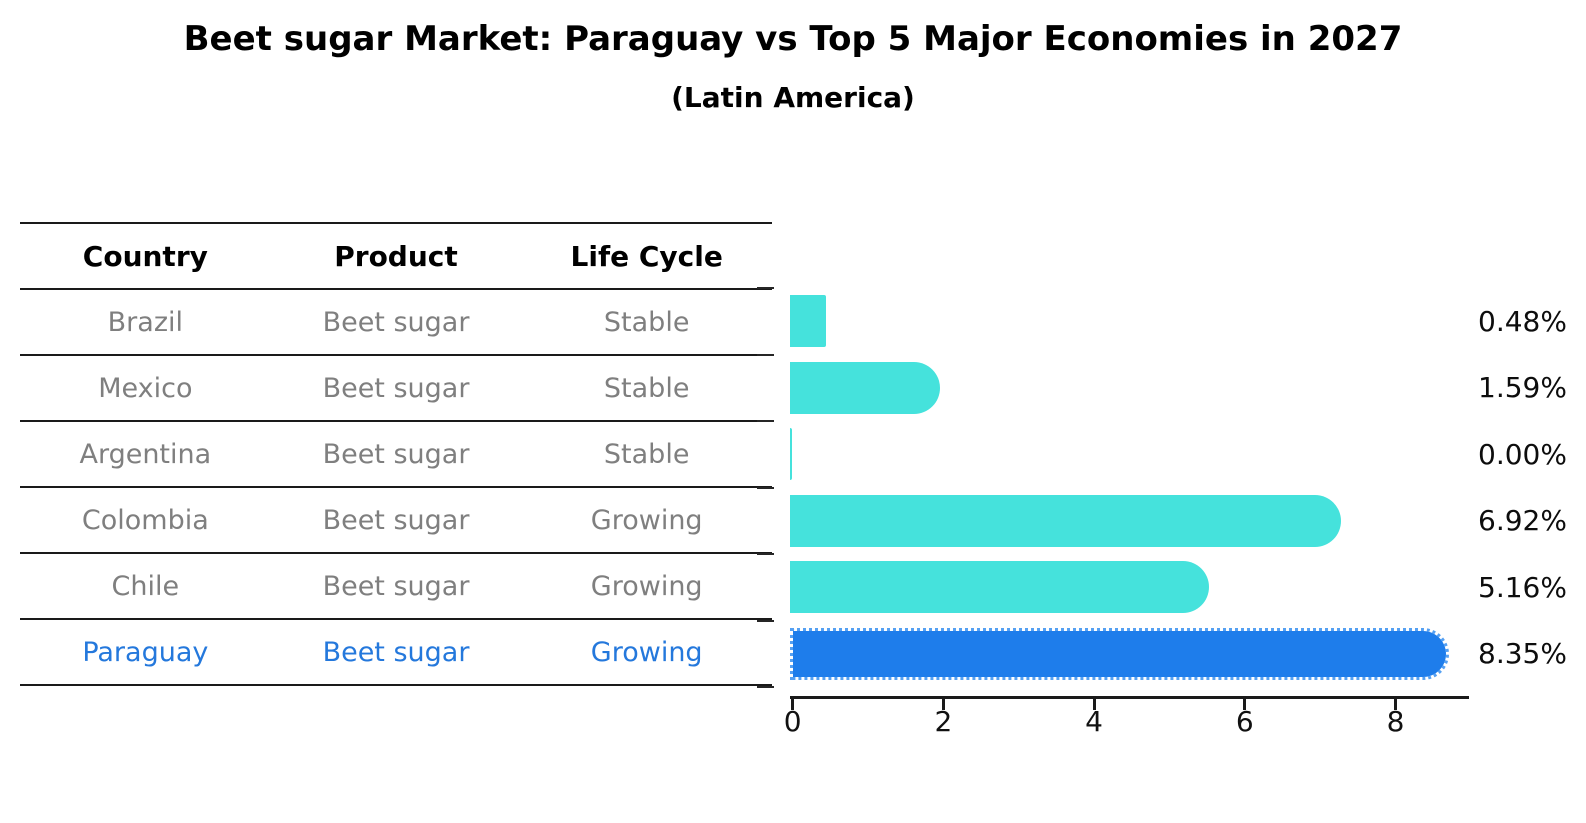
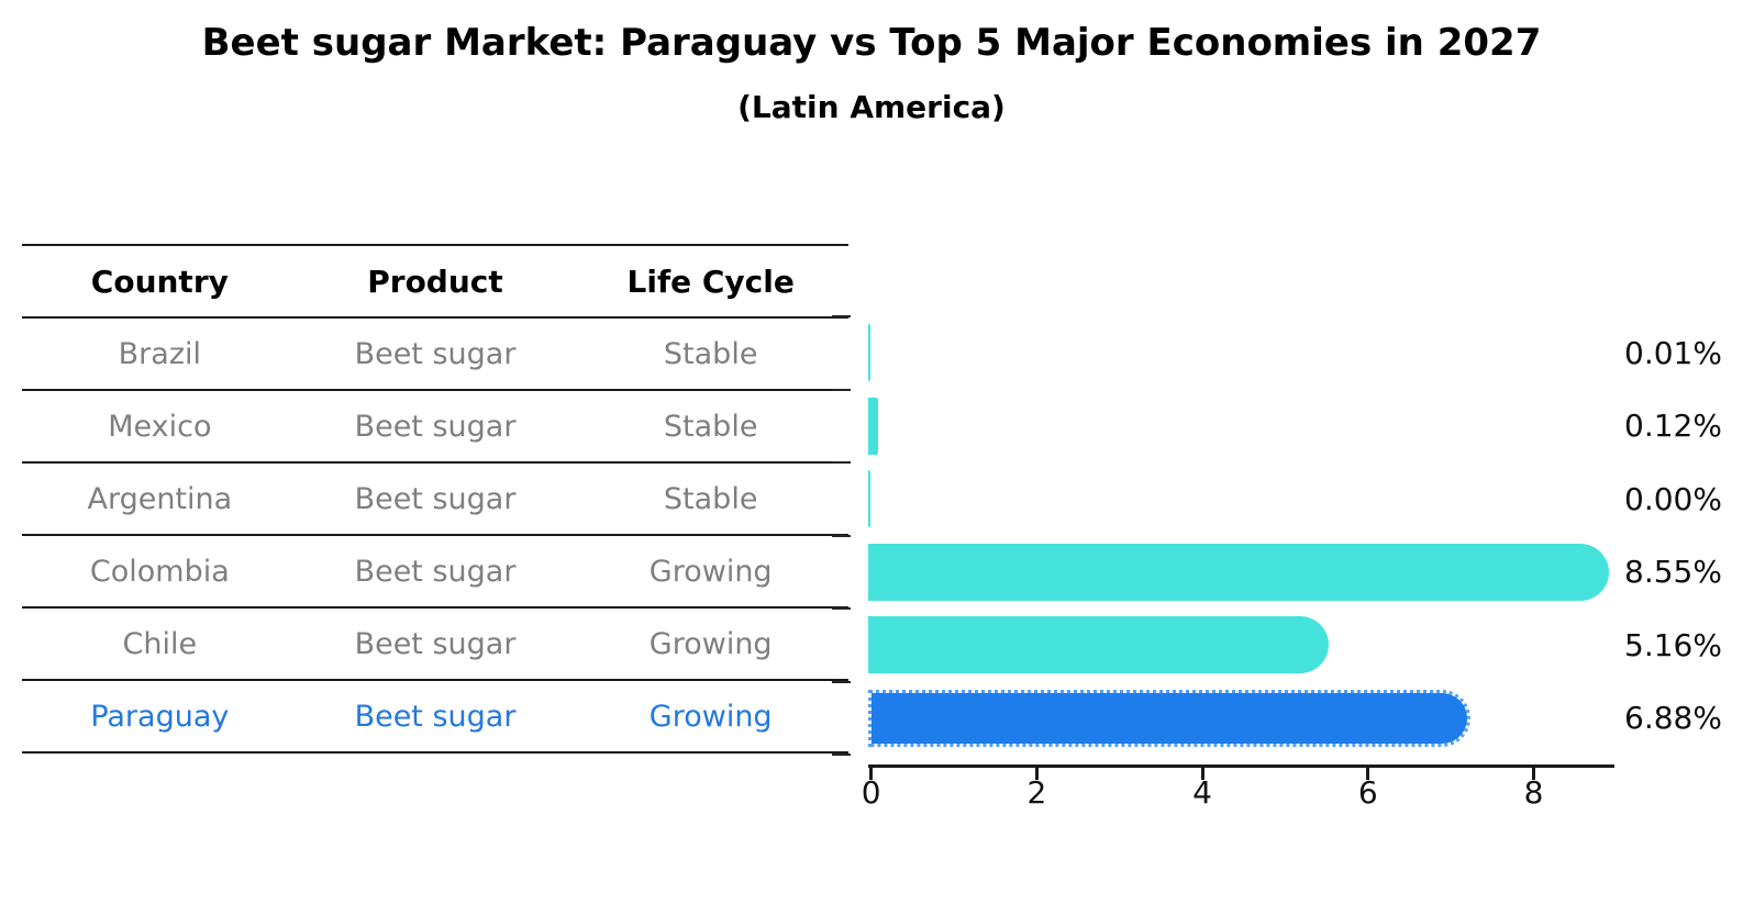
Brazil: 0.48% -> 0.01%
Mexico: 1.59% -> 0.12%
Colombia: 6.92% -> 8.55%
Paraguay: 8.35% -> 6.88%
